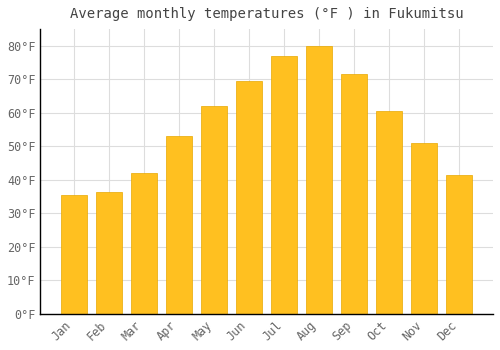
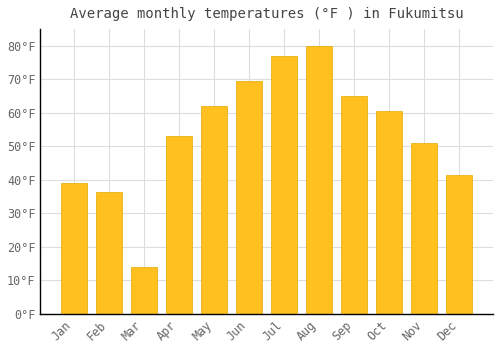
Jan: 35.5°F -> 39.0°F
Mar: 42.0°F -> 14.0°F
Sep: 71.5°F -> 65.0°F
